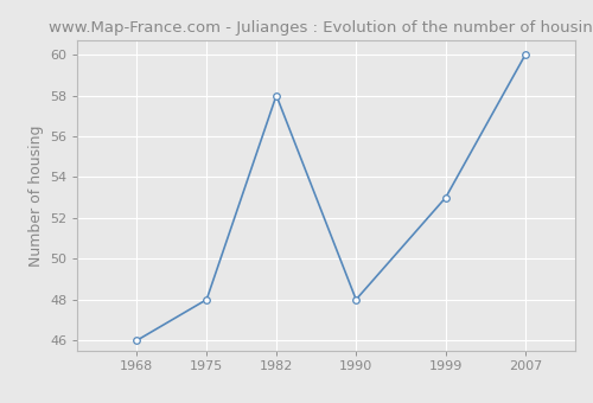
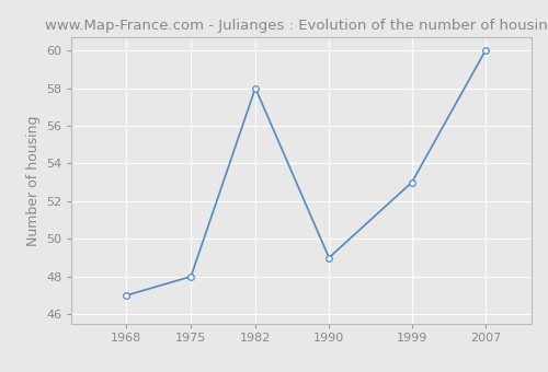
1968: 46 -> 47
1990: 48 -> 49
